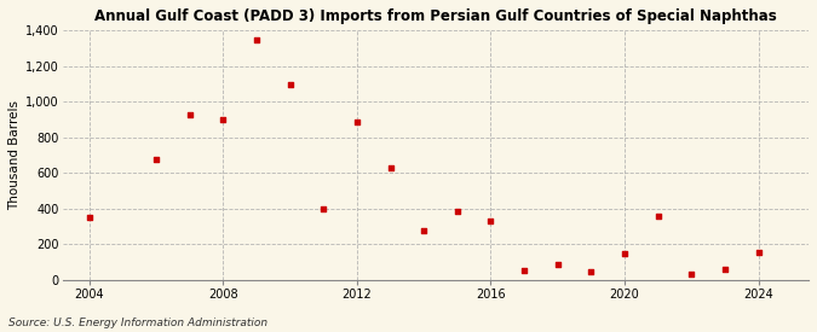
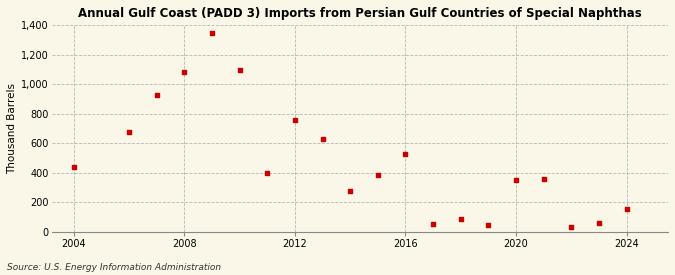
2004: 350 -> 440
2008: 900 -> 1,080
2012: 890 -> 760
2016: 330 -> 530
2020: 150 -> 350
